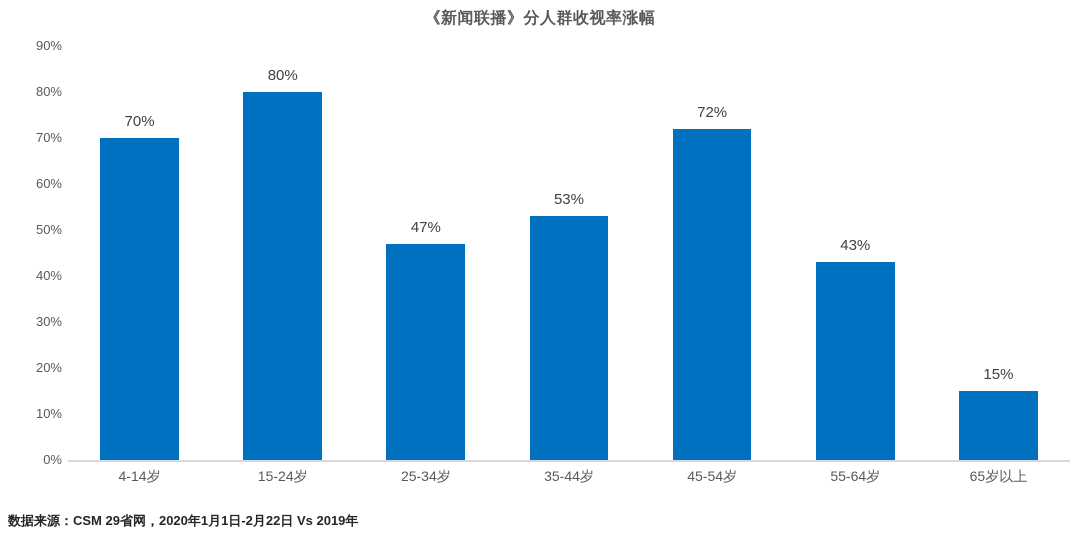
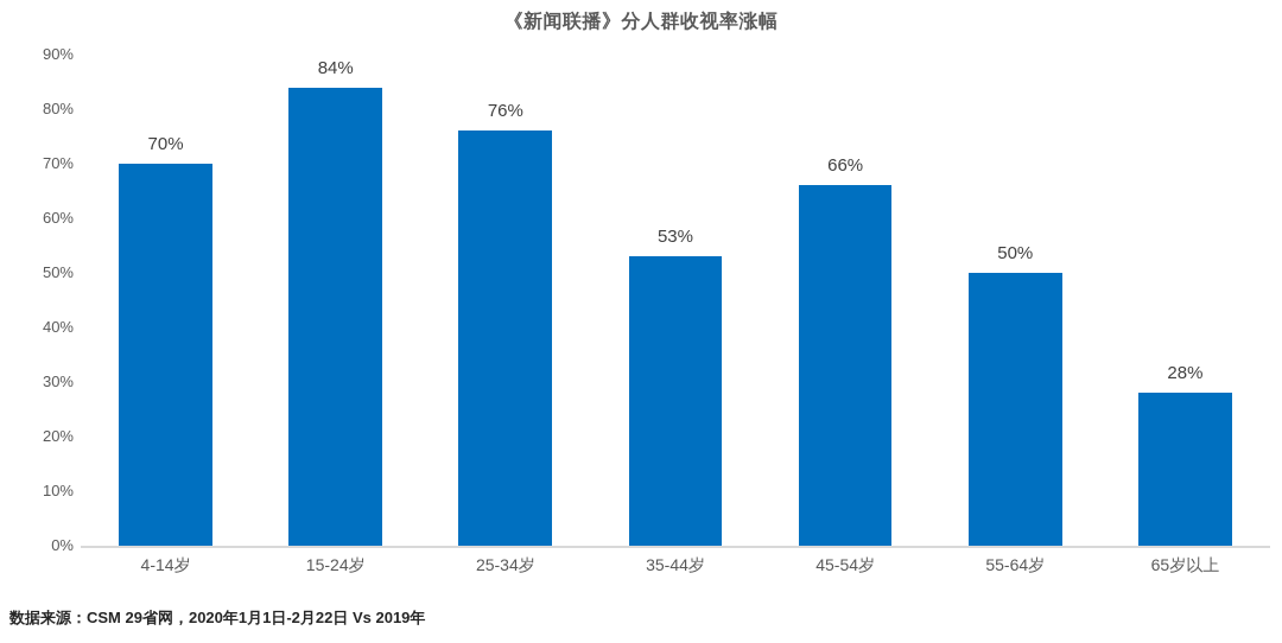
15-24岁: 80% -> 84%
25-34岁: 47% -> 76%
45-54岁: 72% -> 66%
55-64岁: 43% -> 50%
65岁以上: 15% -> 28%
